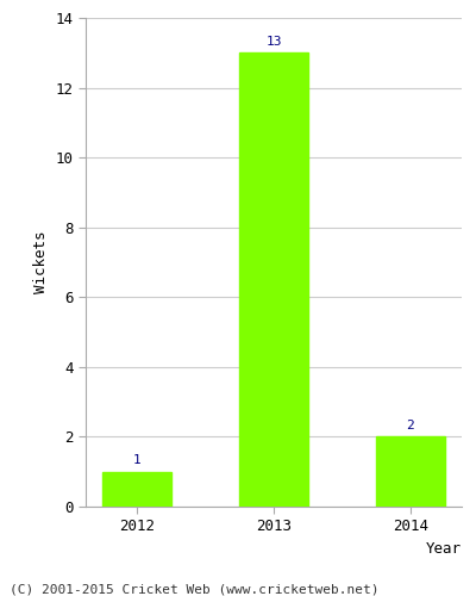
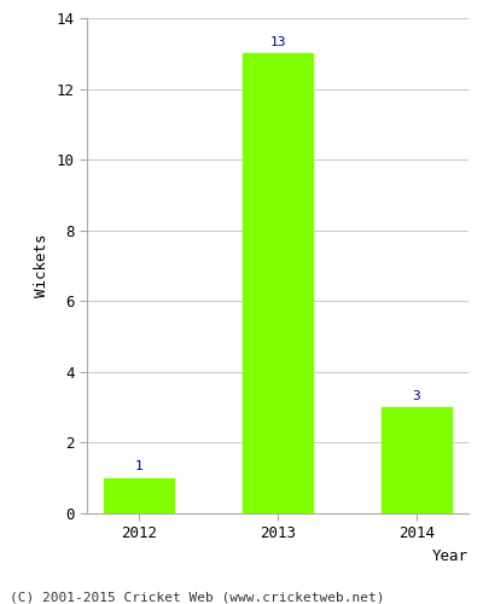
2014: 2 -> 3
